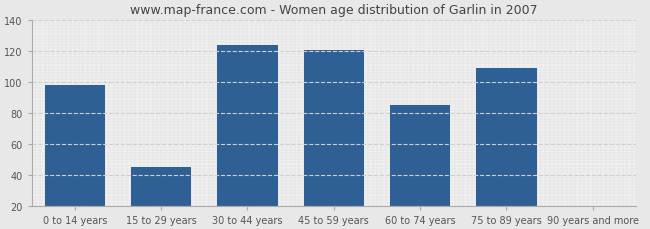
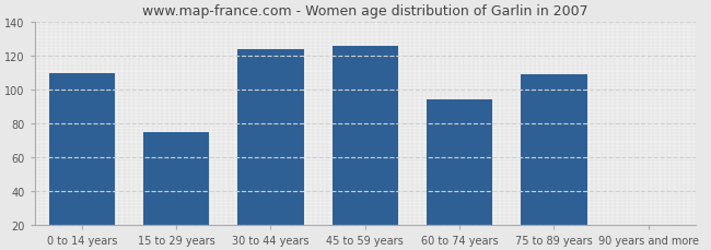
0 to 14 years: 98 -> 110
15 to 29 years: 45 -> 75
45 to 59 years: 121 -> 126
60 to 74 years: 85 -> 94
